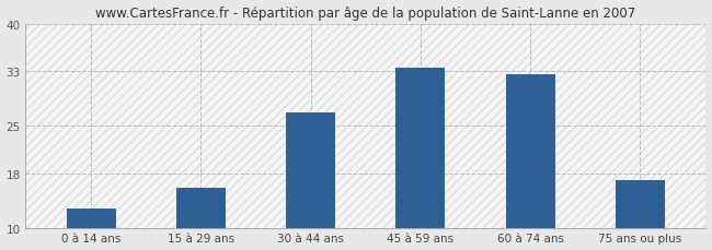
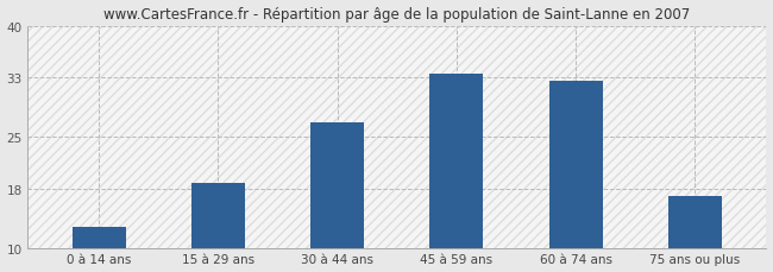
15 à 29 ans: 16.0 -> 18.8
